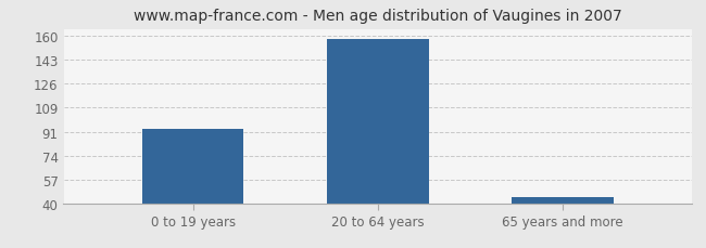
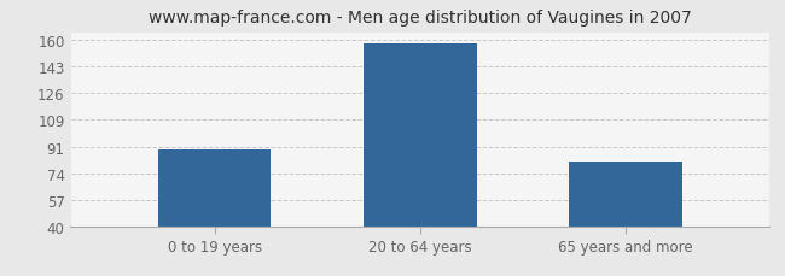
0 to 19 years: 93 -> 89
65 years and more: 44 -> 82
